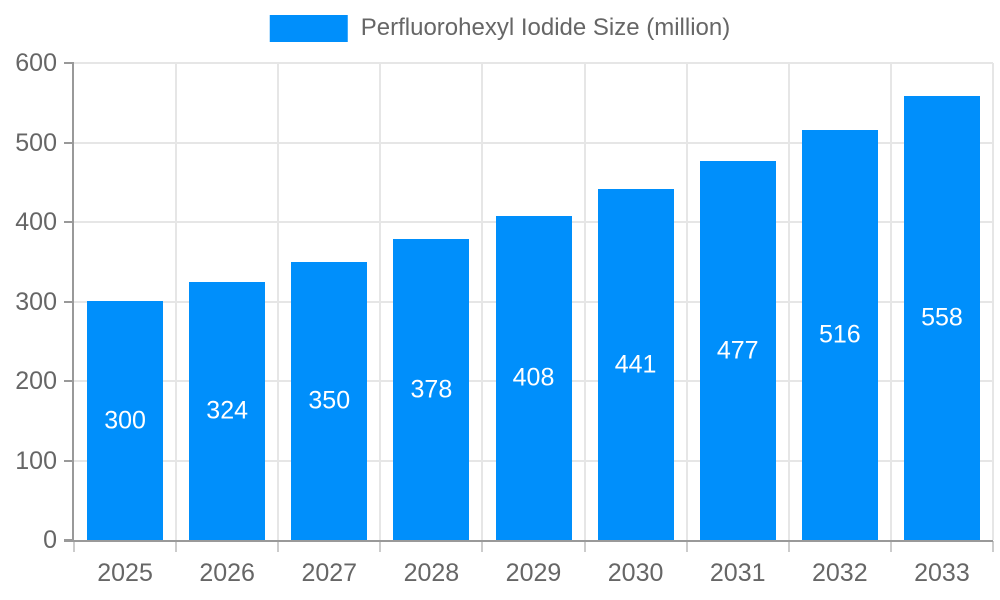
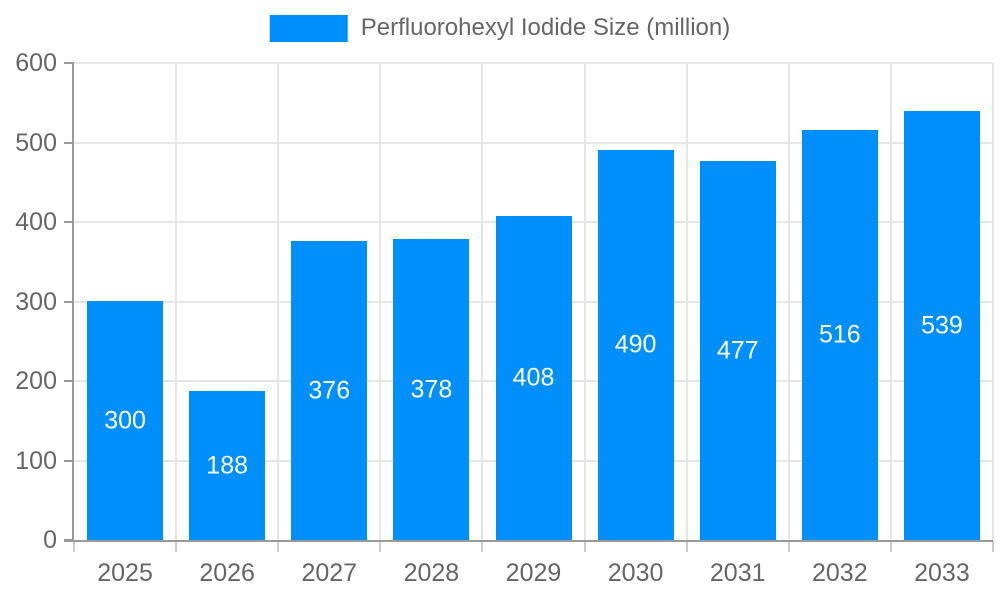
2026: 324 -> 188
2027: 350 -> 376
2030: 441 -> 490
2033: 558 -> 539
